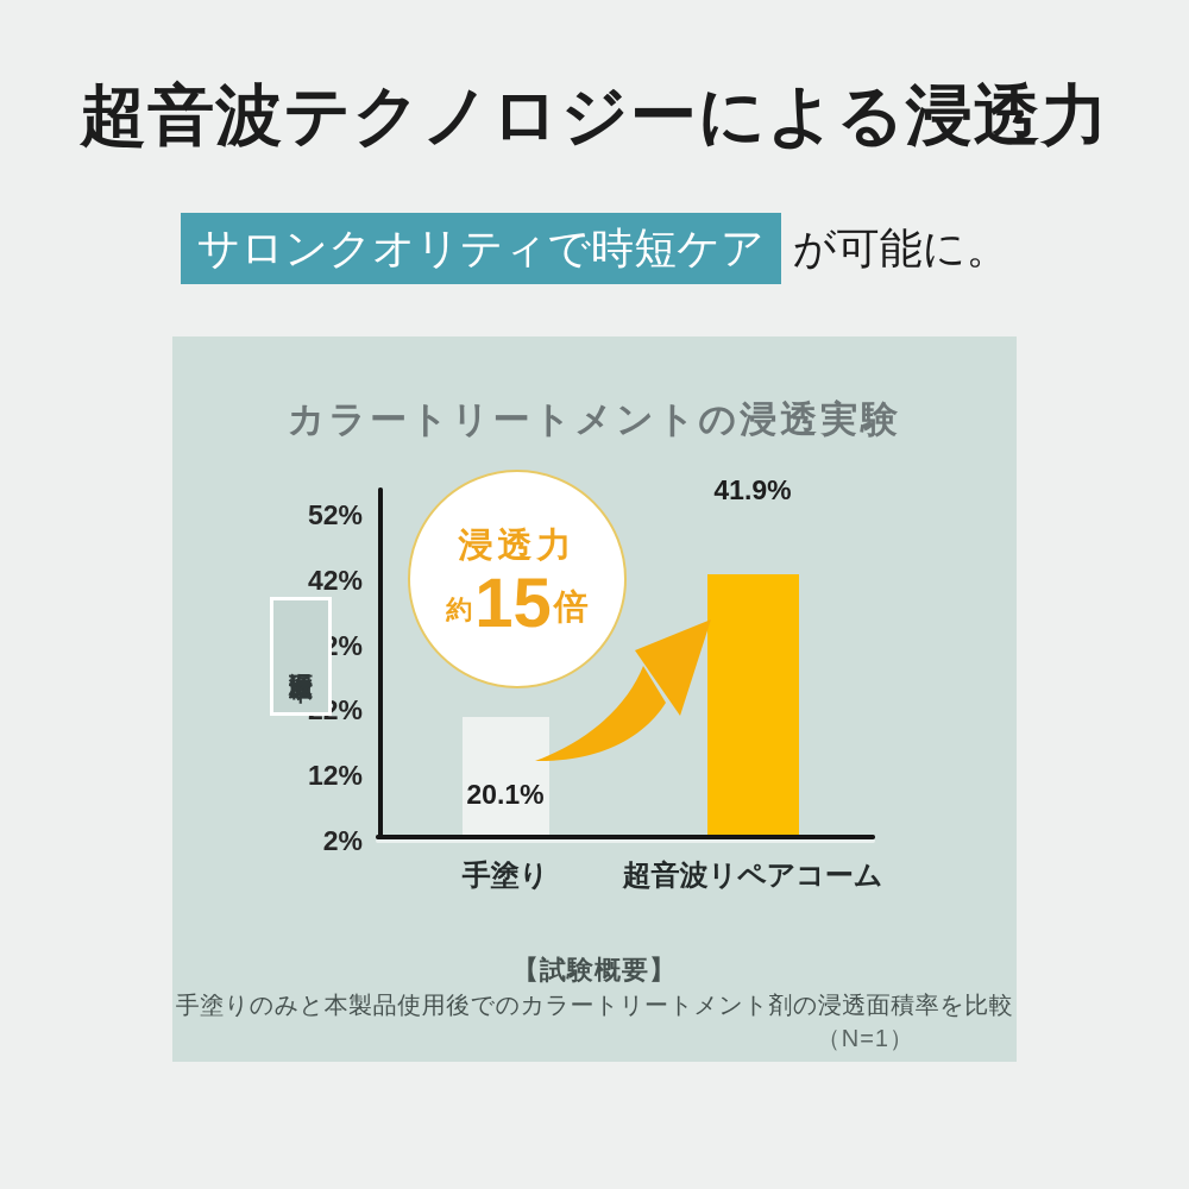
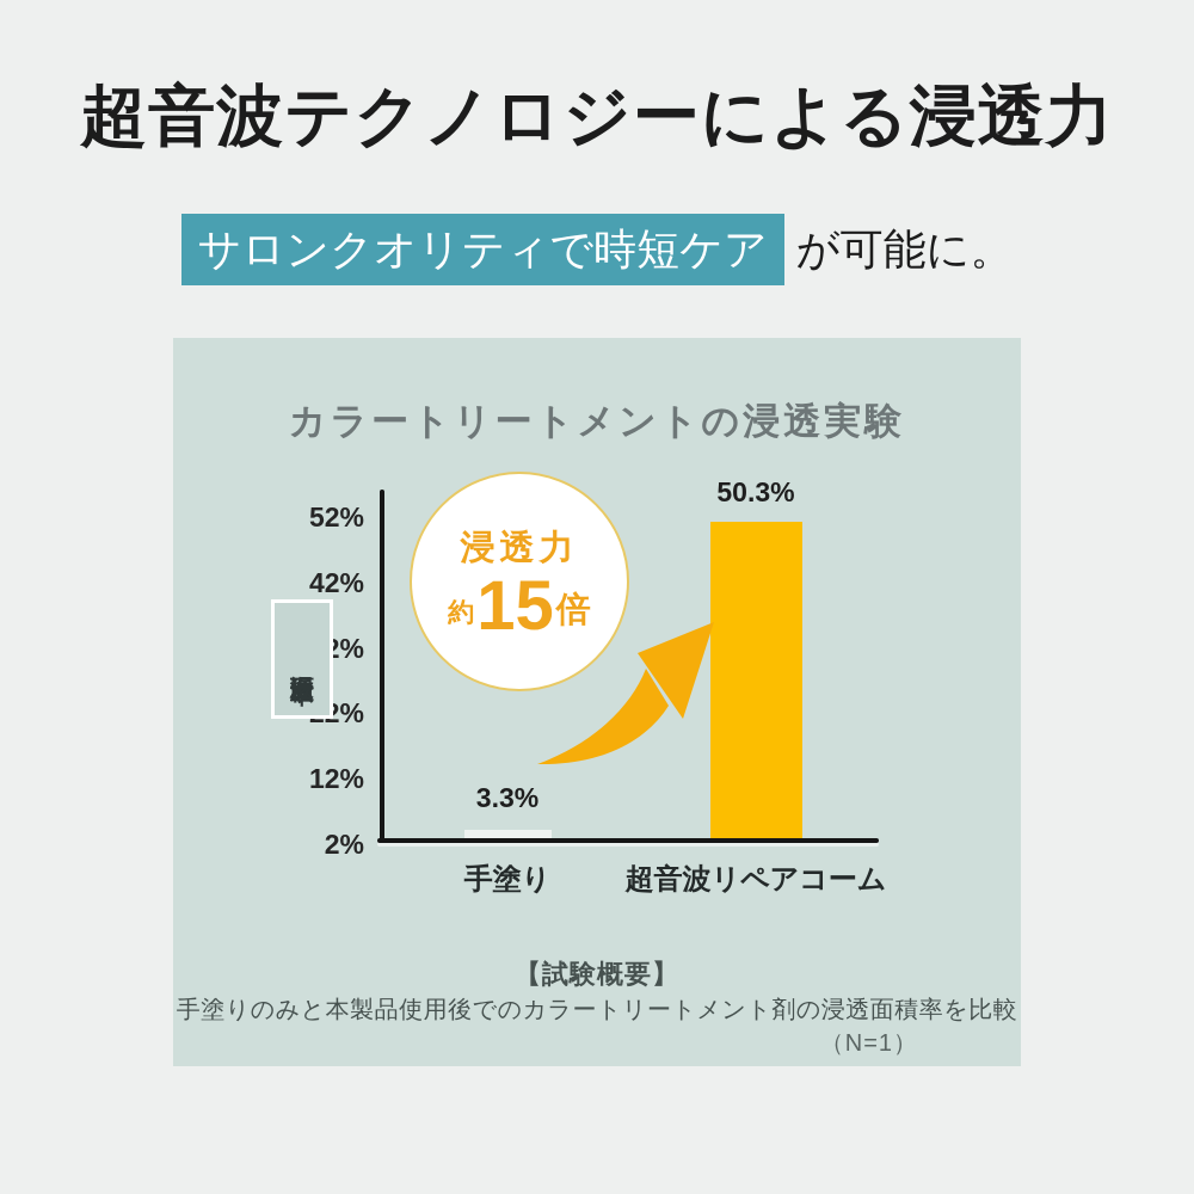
手塗り: 20.1% -> 3.3%
超音波リペアコーム: 41.9% -> 50.3%
